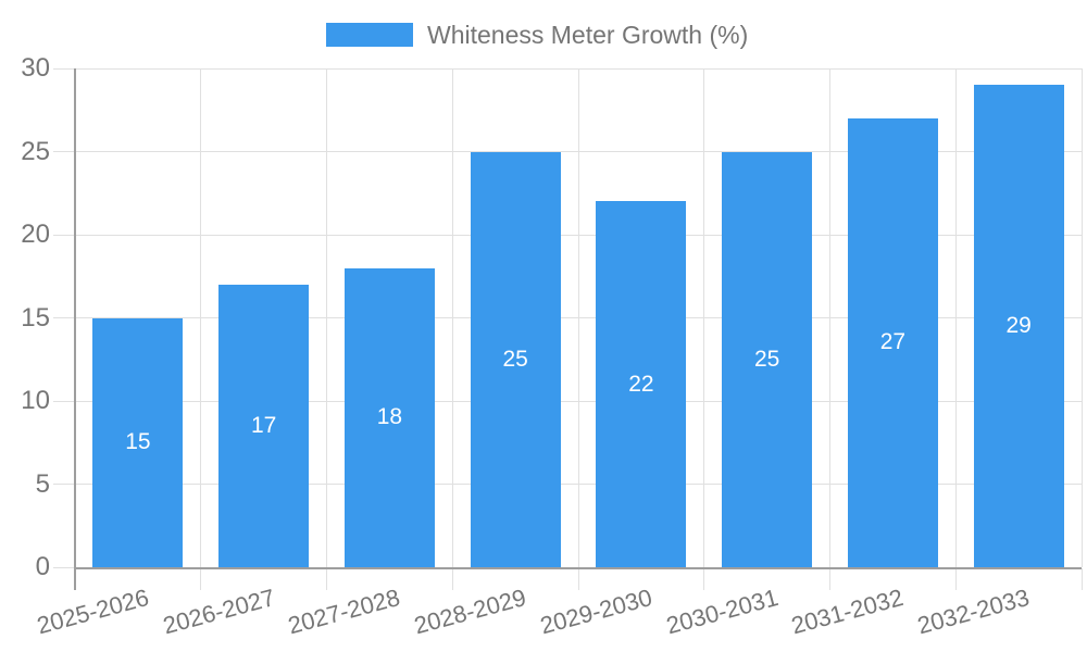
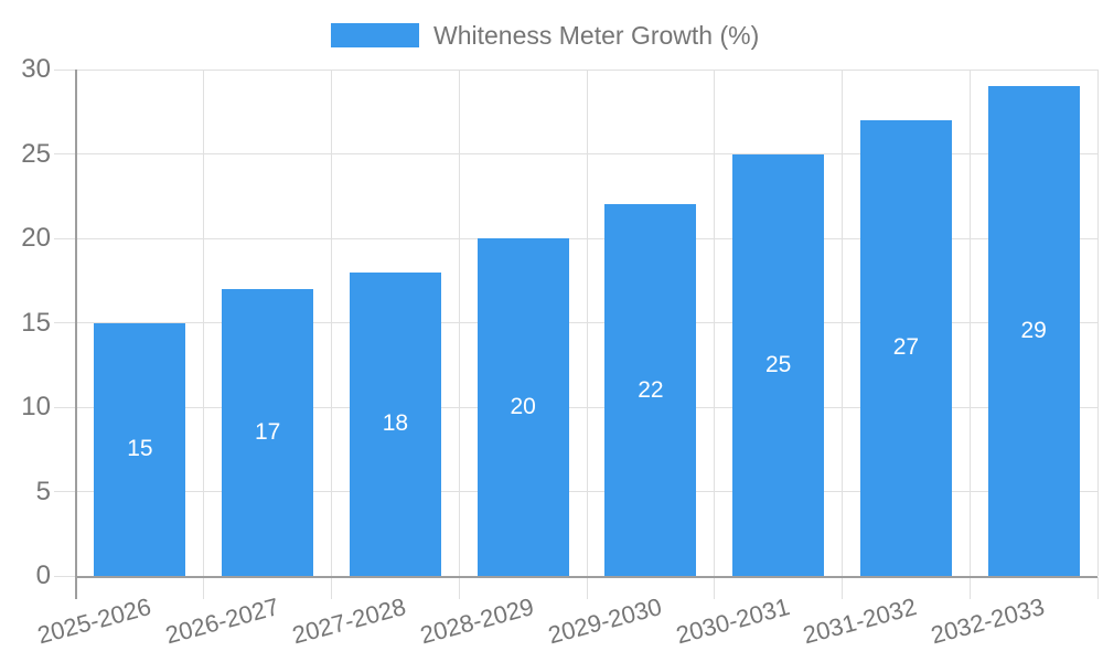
2028-2029: 25 -> 20
